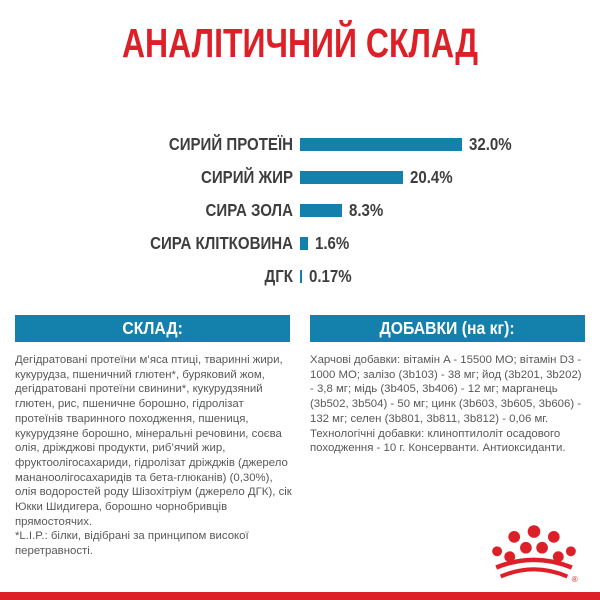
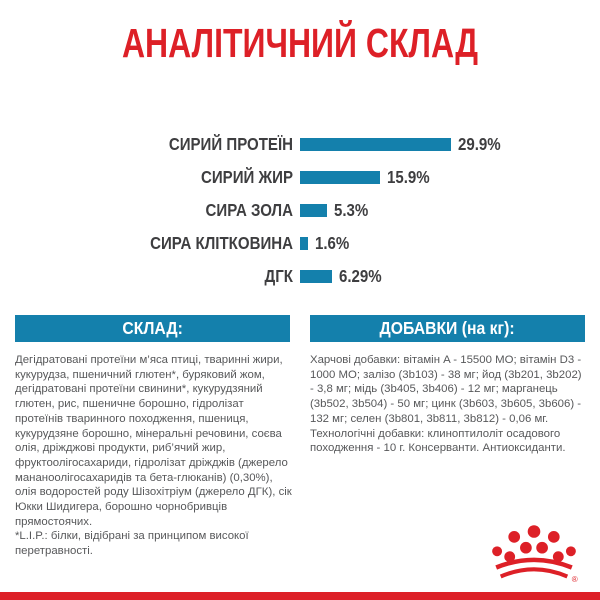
СИРИЙ ПРОТЕЇН: 32.0% -> 29.9%
СИРИЙ ЖИР: 20.4% -> 15.9%
СИРА ЗОЛА: 8.3% -> 5.3%
ДГК: 0.17% -> 6.29%
